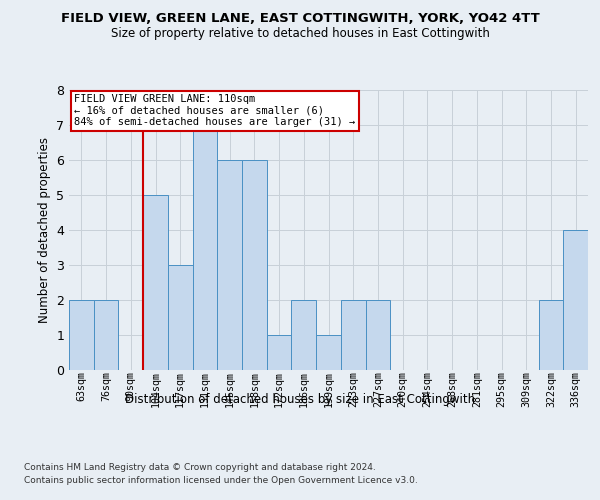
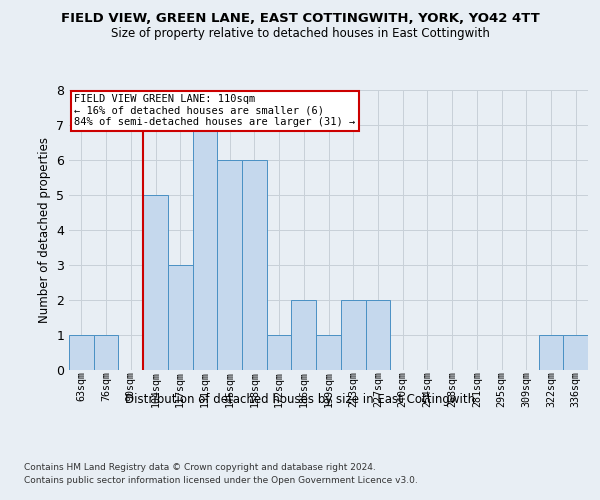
63sqm: 2 -> 1
76sqm: 2 -> 1
322sqm: 2 -> 1
336sqm: 4 -> 1
